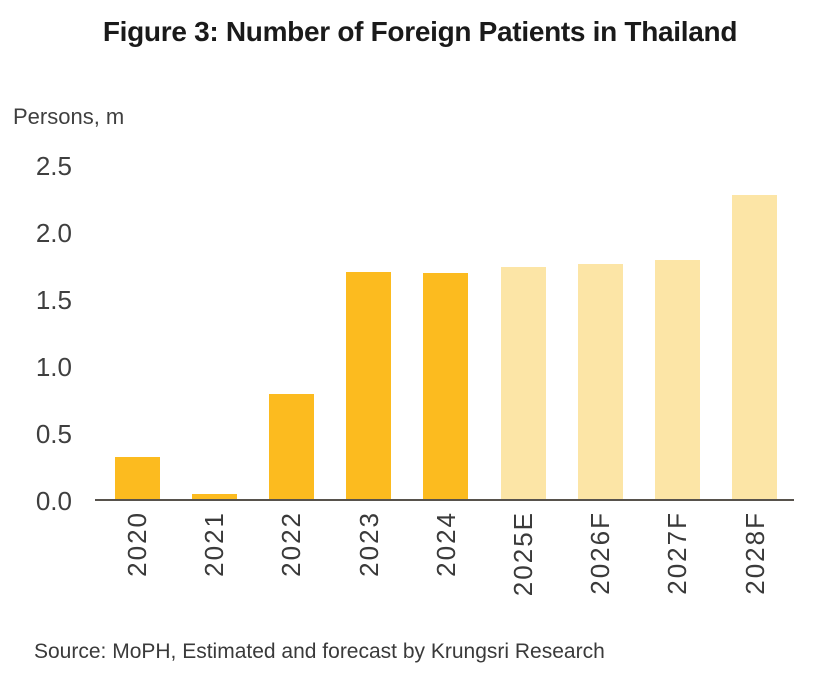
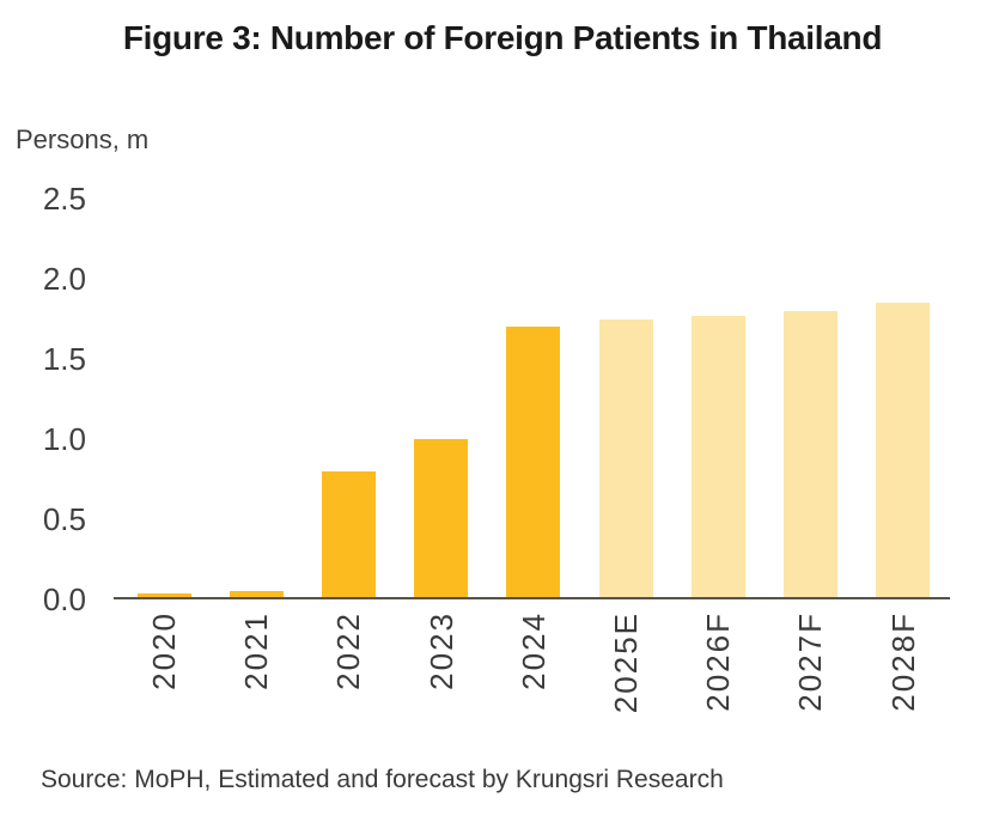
2020: 0.33 -> 0.04
2023: 1.71 -> 1.00
2028F: 2.28 -> 1.85
